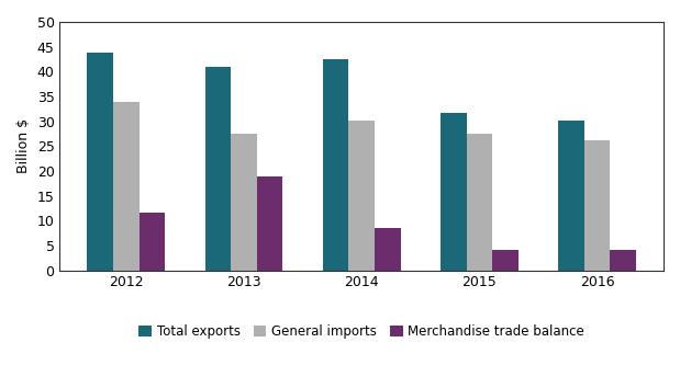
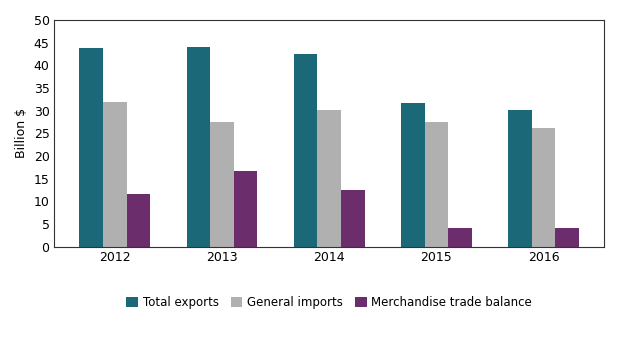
General imports/2012: 34.0 -> 32.0
Total exports/2013: 41.0 -> 44.1
Merchandise trade balance/2013: 19.0 -> 16.6
Merchandise trade balance/2014: 8.5 -> 12.4
